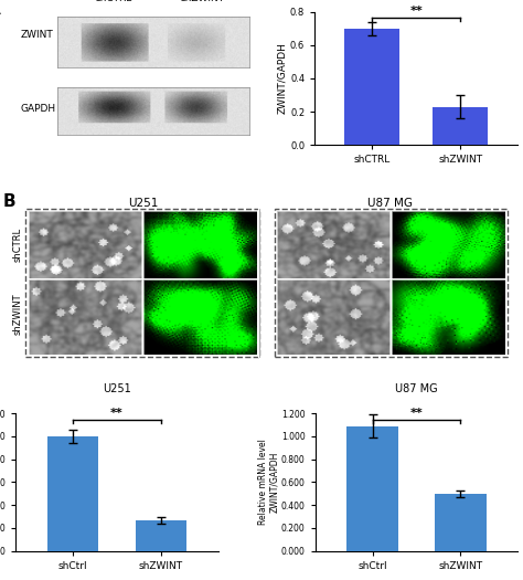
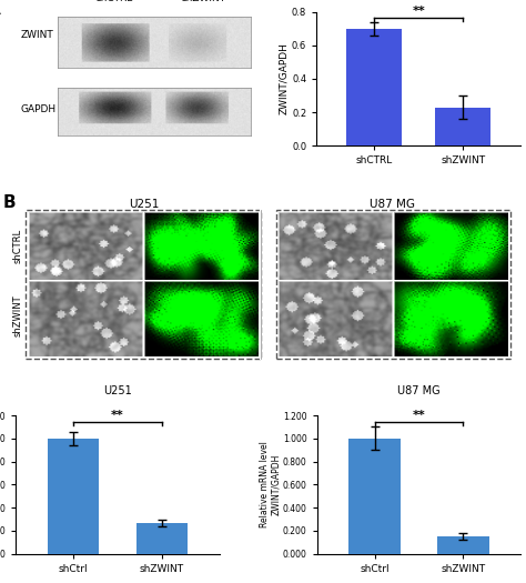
U87 MG/shCtrl: 1.09 -> 1.00
U87 MG/shZWINT: 0.50 -> 0.15
